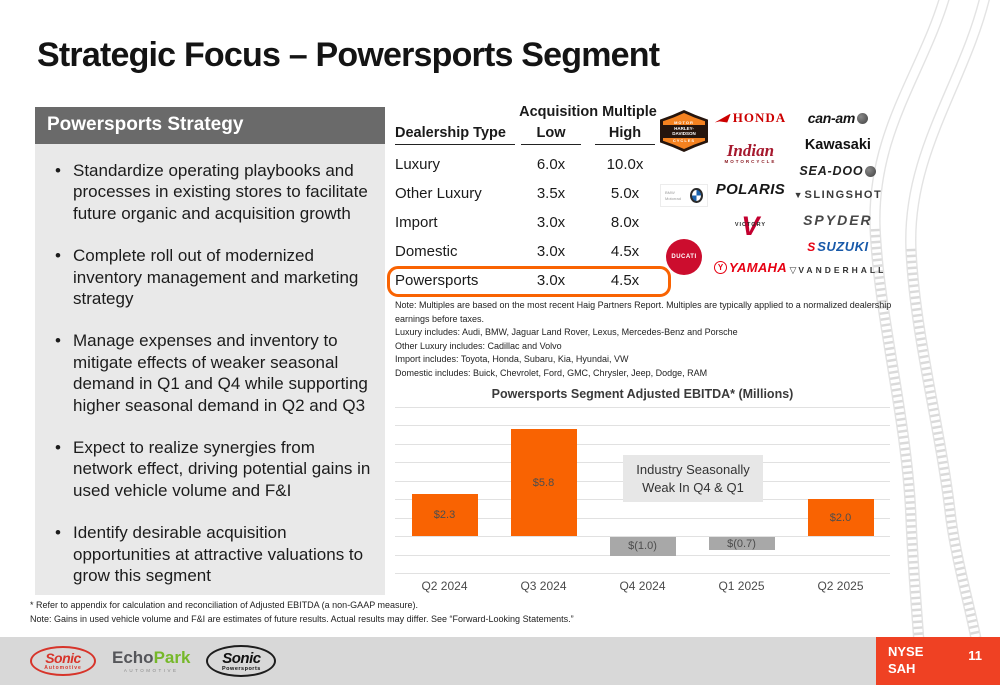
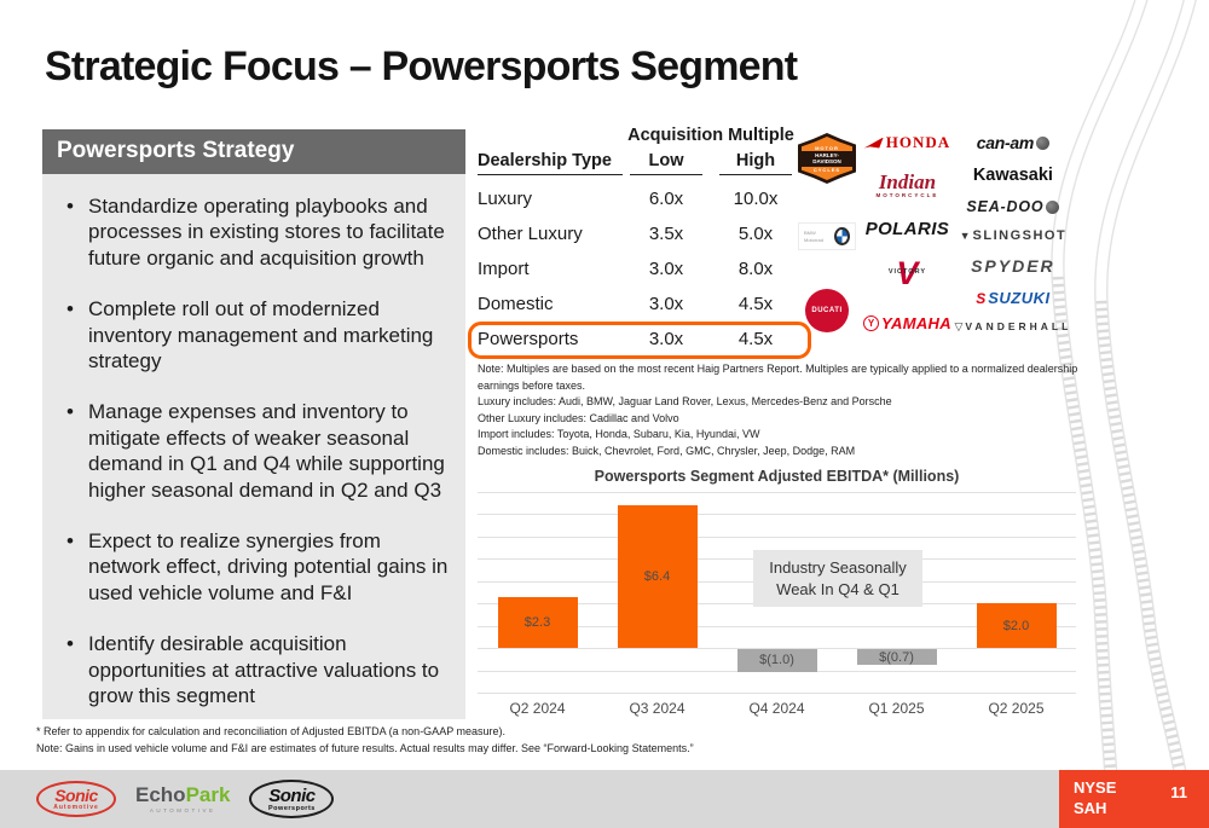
Q3 2024: $5.8 -> $6.4
